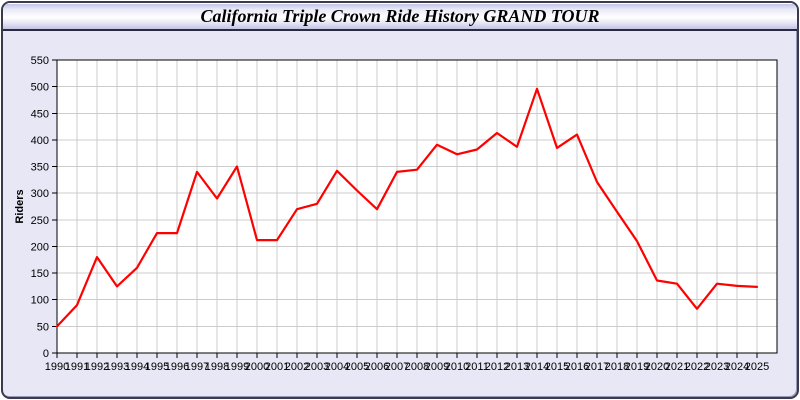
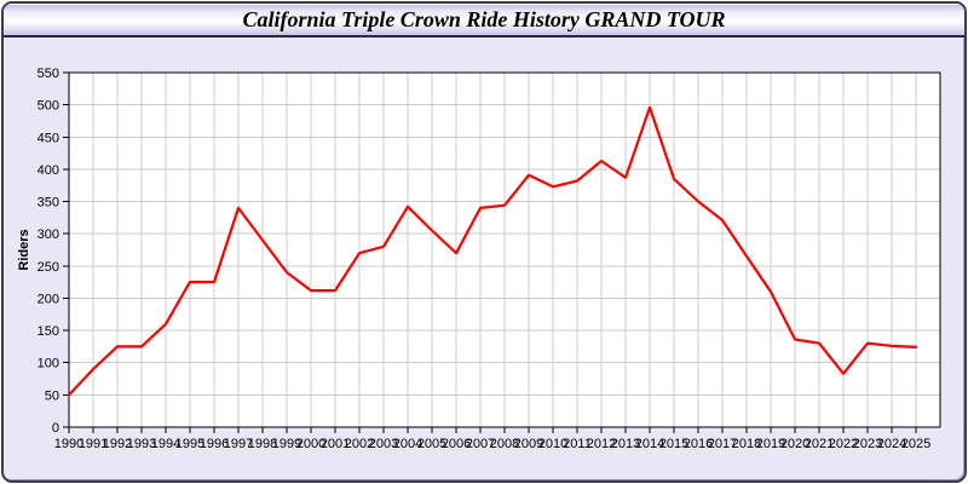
1992: 180 -> 120
1999: 350 -> 240
2016: 410 -> 350
